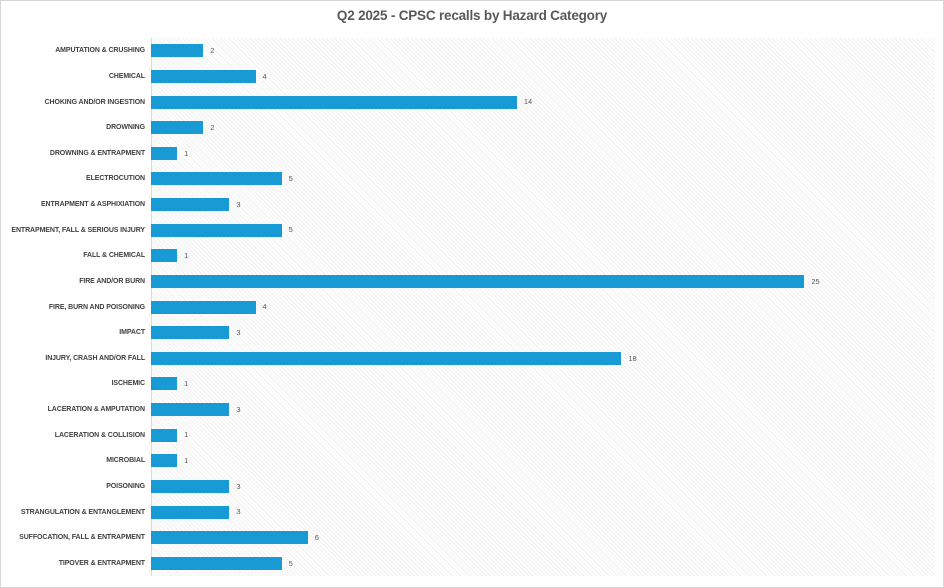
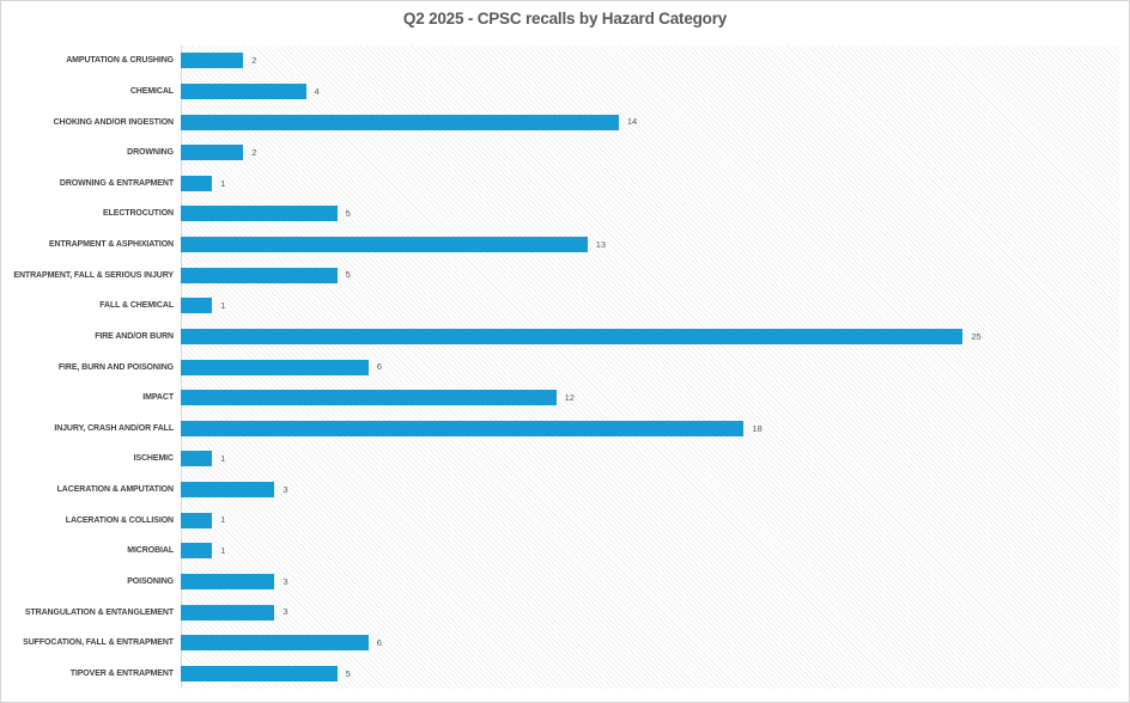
ENTRAPMENT & ASPHIXIATION: 3 -> 13
FIRE, BURN AND POISONING: 4 -> 6
IMPACT: 3 -> 12
